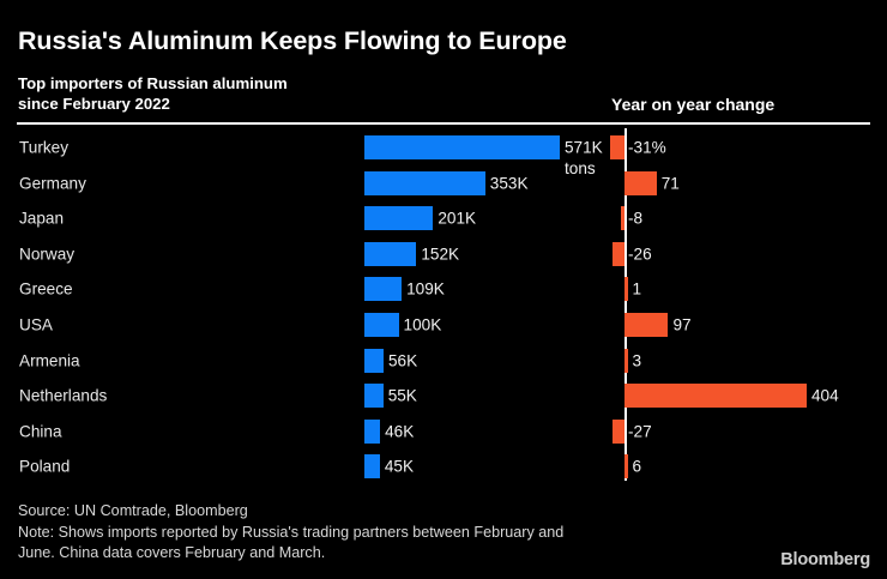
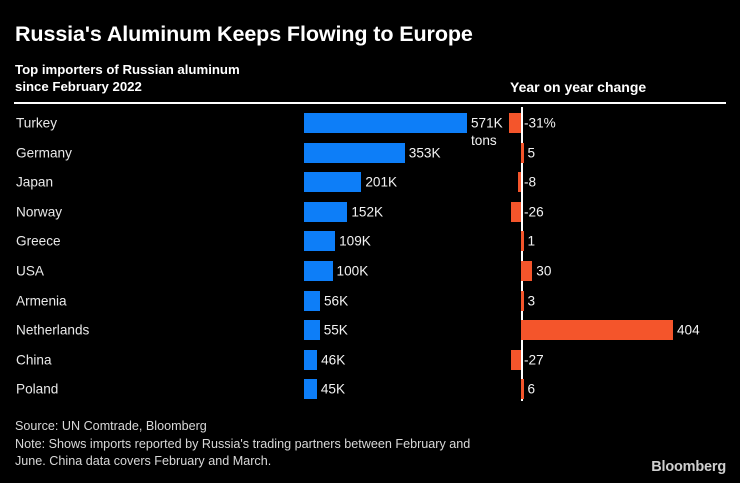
Year on year change/Germany: 71 -> 5
Year on year change/USA: 97 -> 30
